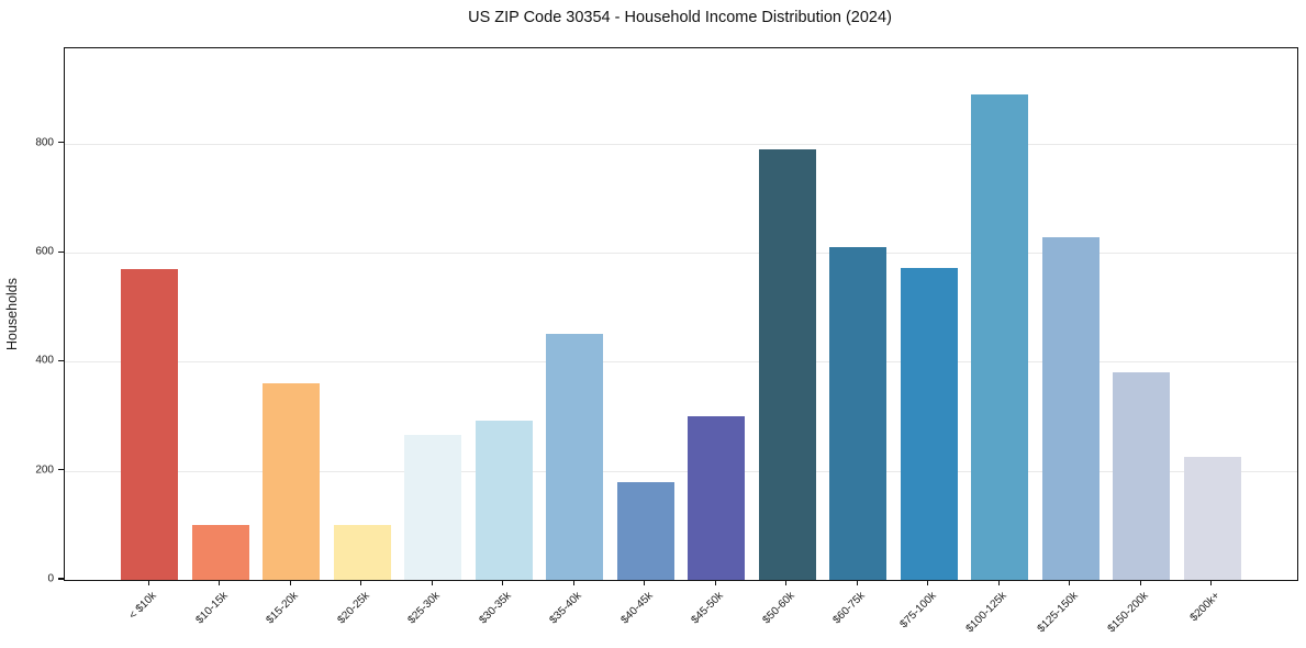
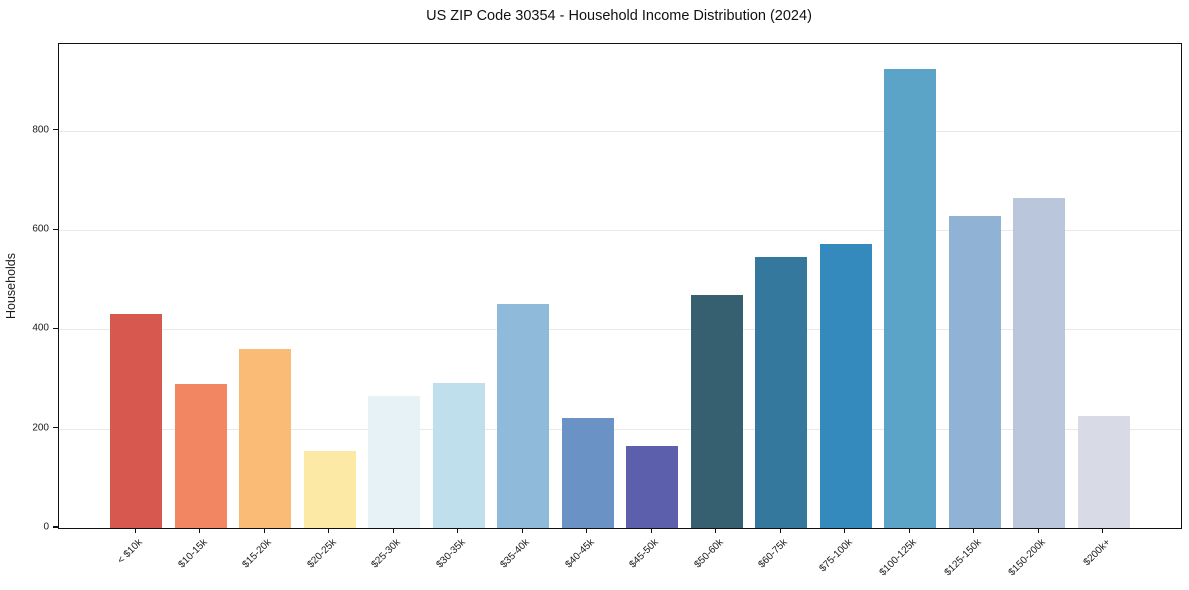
< $10k: 570 -> 430
$10-15k: 100 -> 290
$20-25k: 100 -> 160
$40-45k: 180 -> 220
$45-50k: 300 -> 170
$50-60k: 790 -> 470
$60-75k: 610 -> 550
$100-125k: 890 -> 920
$150-200k: 380 -> 660
